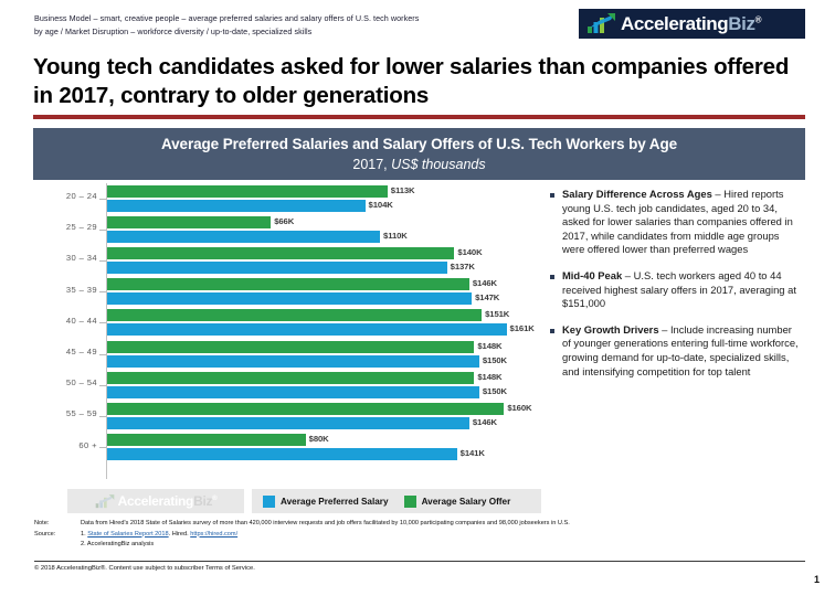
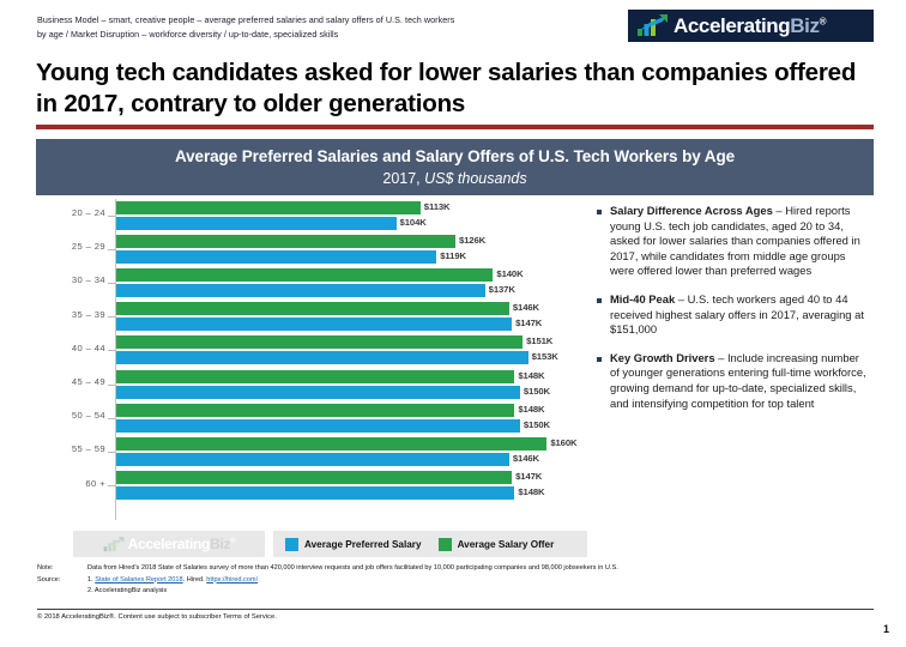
Average Salary Offer/25 – 29: $66K -> $126K
Average Preferred Salary/25 – 29: $110K -> $119K
Average Preferred Salary/40 – 44: $161K -> $153K
Average Salary Offer/60 +: $80K -> $147K
Average Preferred Salary/60 +: $141K -> $148K
